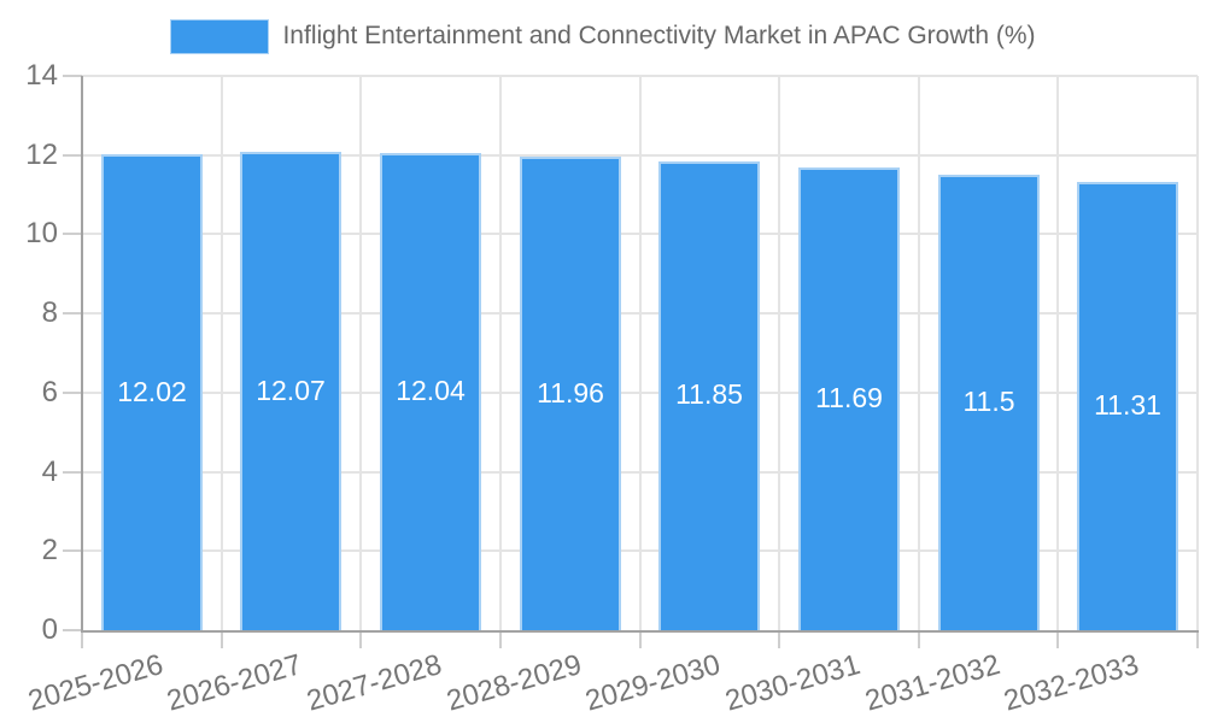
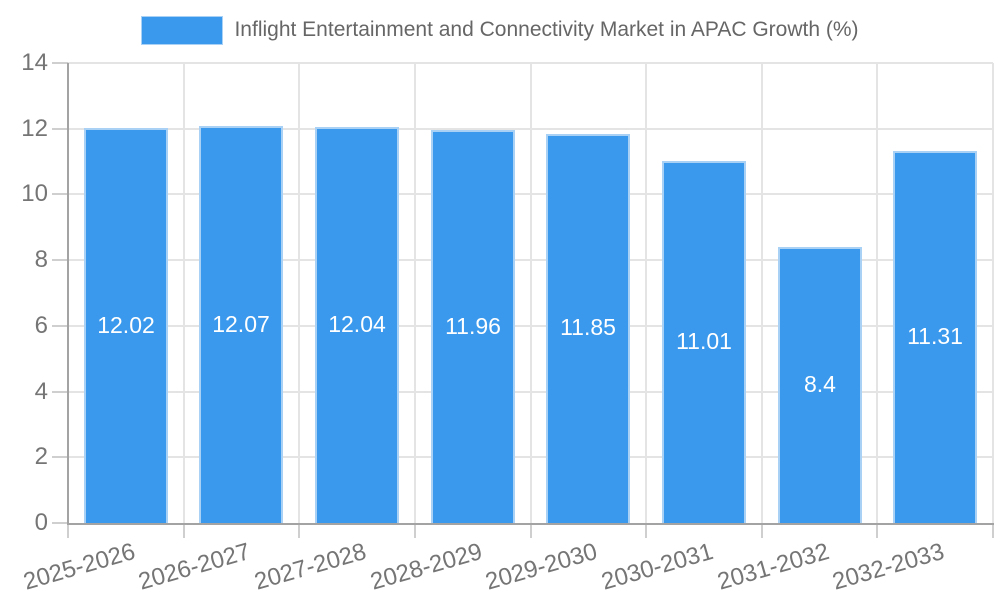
2030-2031: 11.69 -> 11.01
2031-2032: 11.5 -> 8.4
